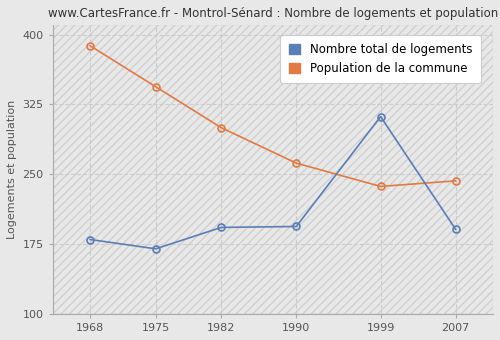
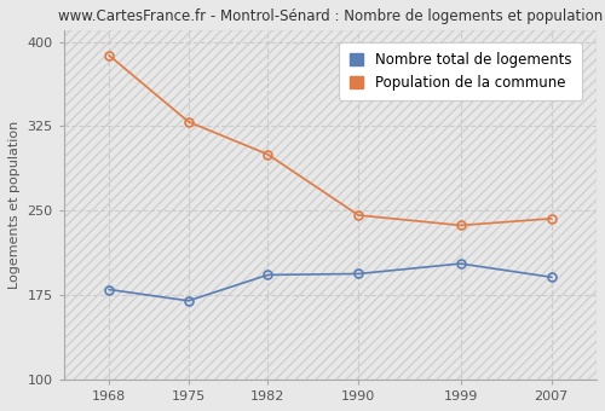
Population de la commune/1975: 344 -> 329
Population de la commune/1990: 262 -> 246
Nombre total de logements/1999: 312 -> 203
